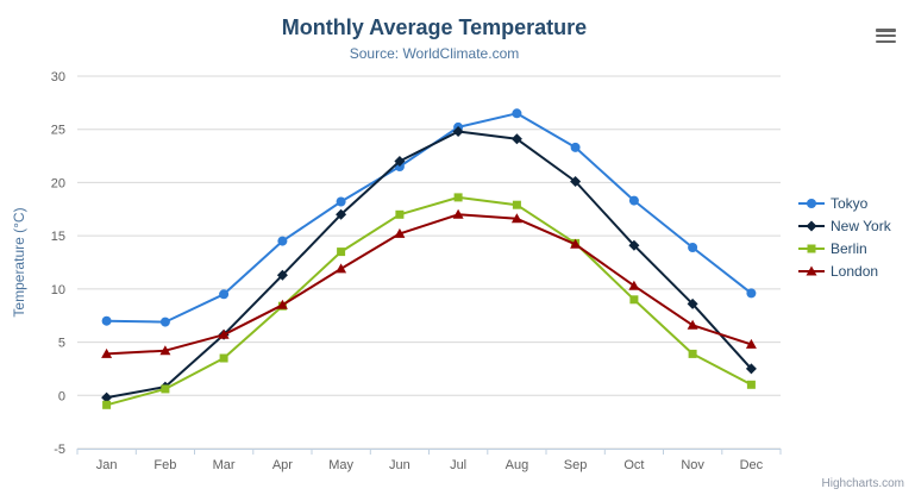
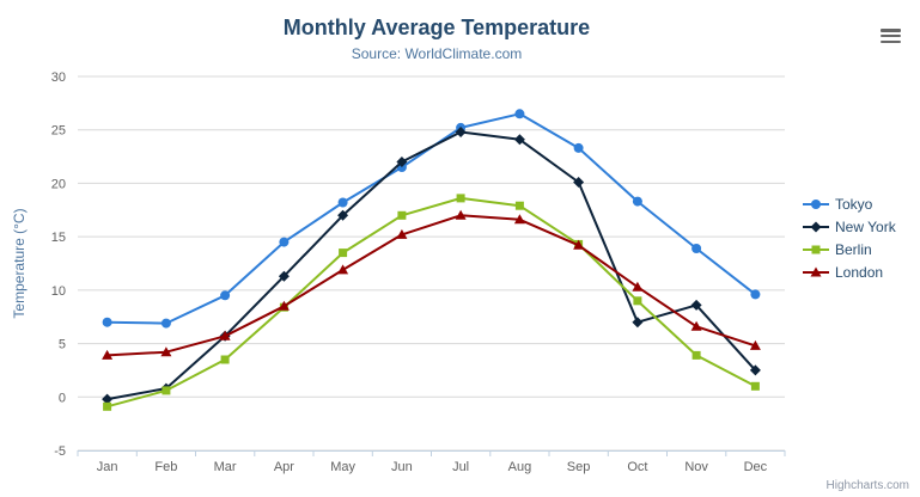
New York/Oct: 14 -> 7
